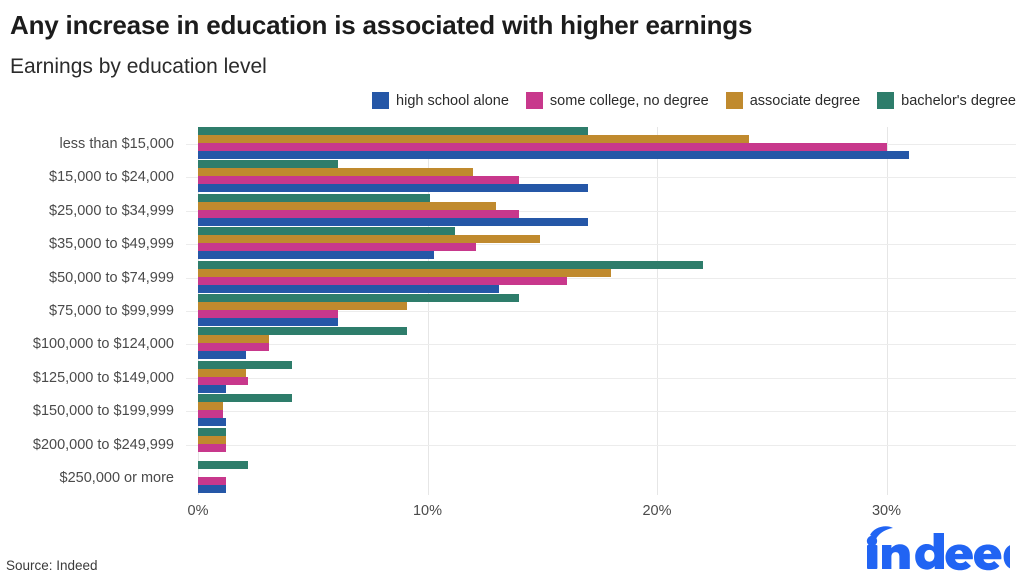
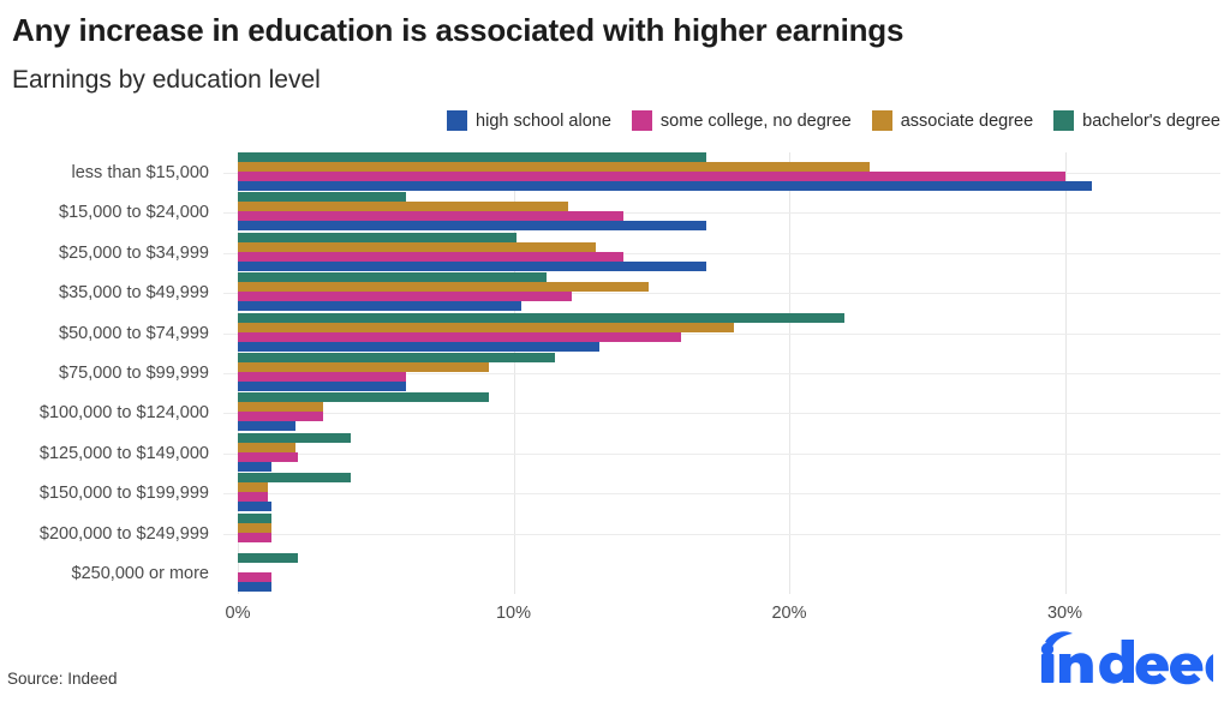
associate degree/less than $15,000: 24.0% -> 22.9%
bachelor's degree/$75,000 to $99,999: 14.0% -> 11.5%
